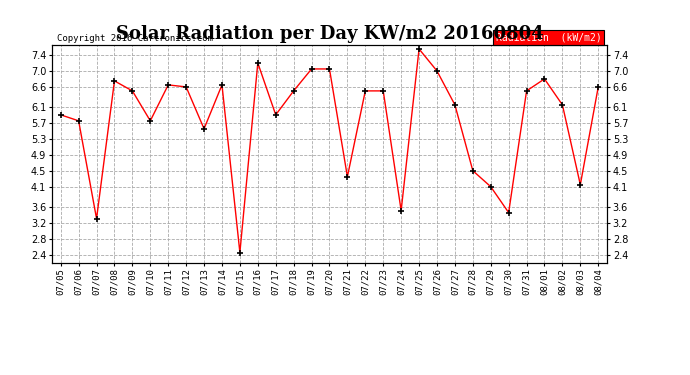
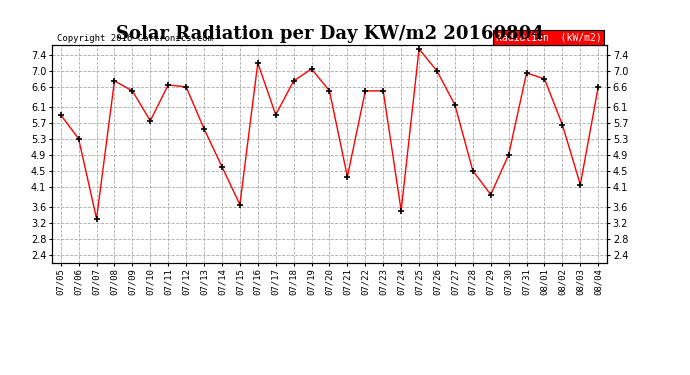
07/06: 5.75 -> 5.30
07/14: 6.65 -> 4.60
07/15: 2.45 -> 3.65
07/18: 6.50 -> 6.75
07/20: 7.05 -> 6.50
07/29: 4.10 -> 3.90
07/30: 3.45 -> 4.90
07/31: 6.50 -> 6.95
08/02: 6.15 -> 5.65
